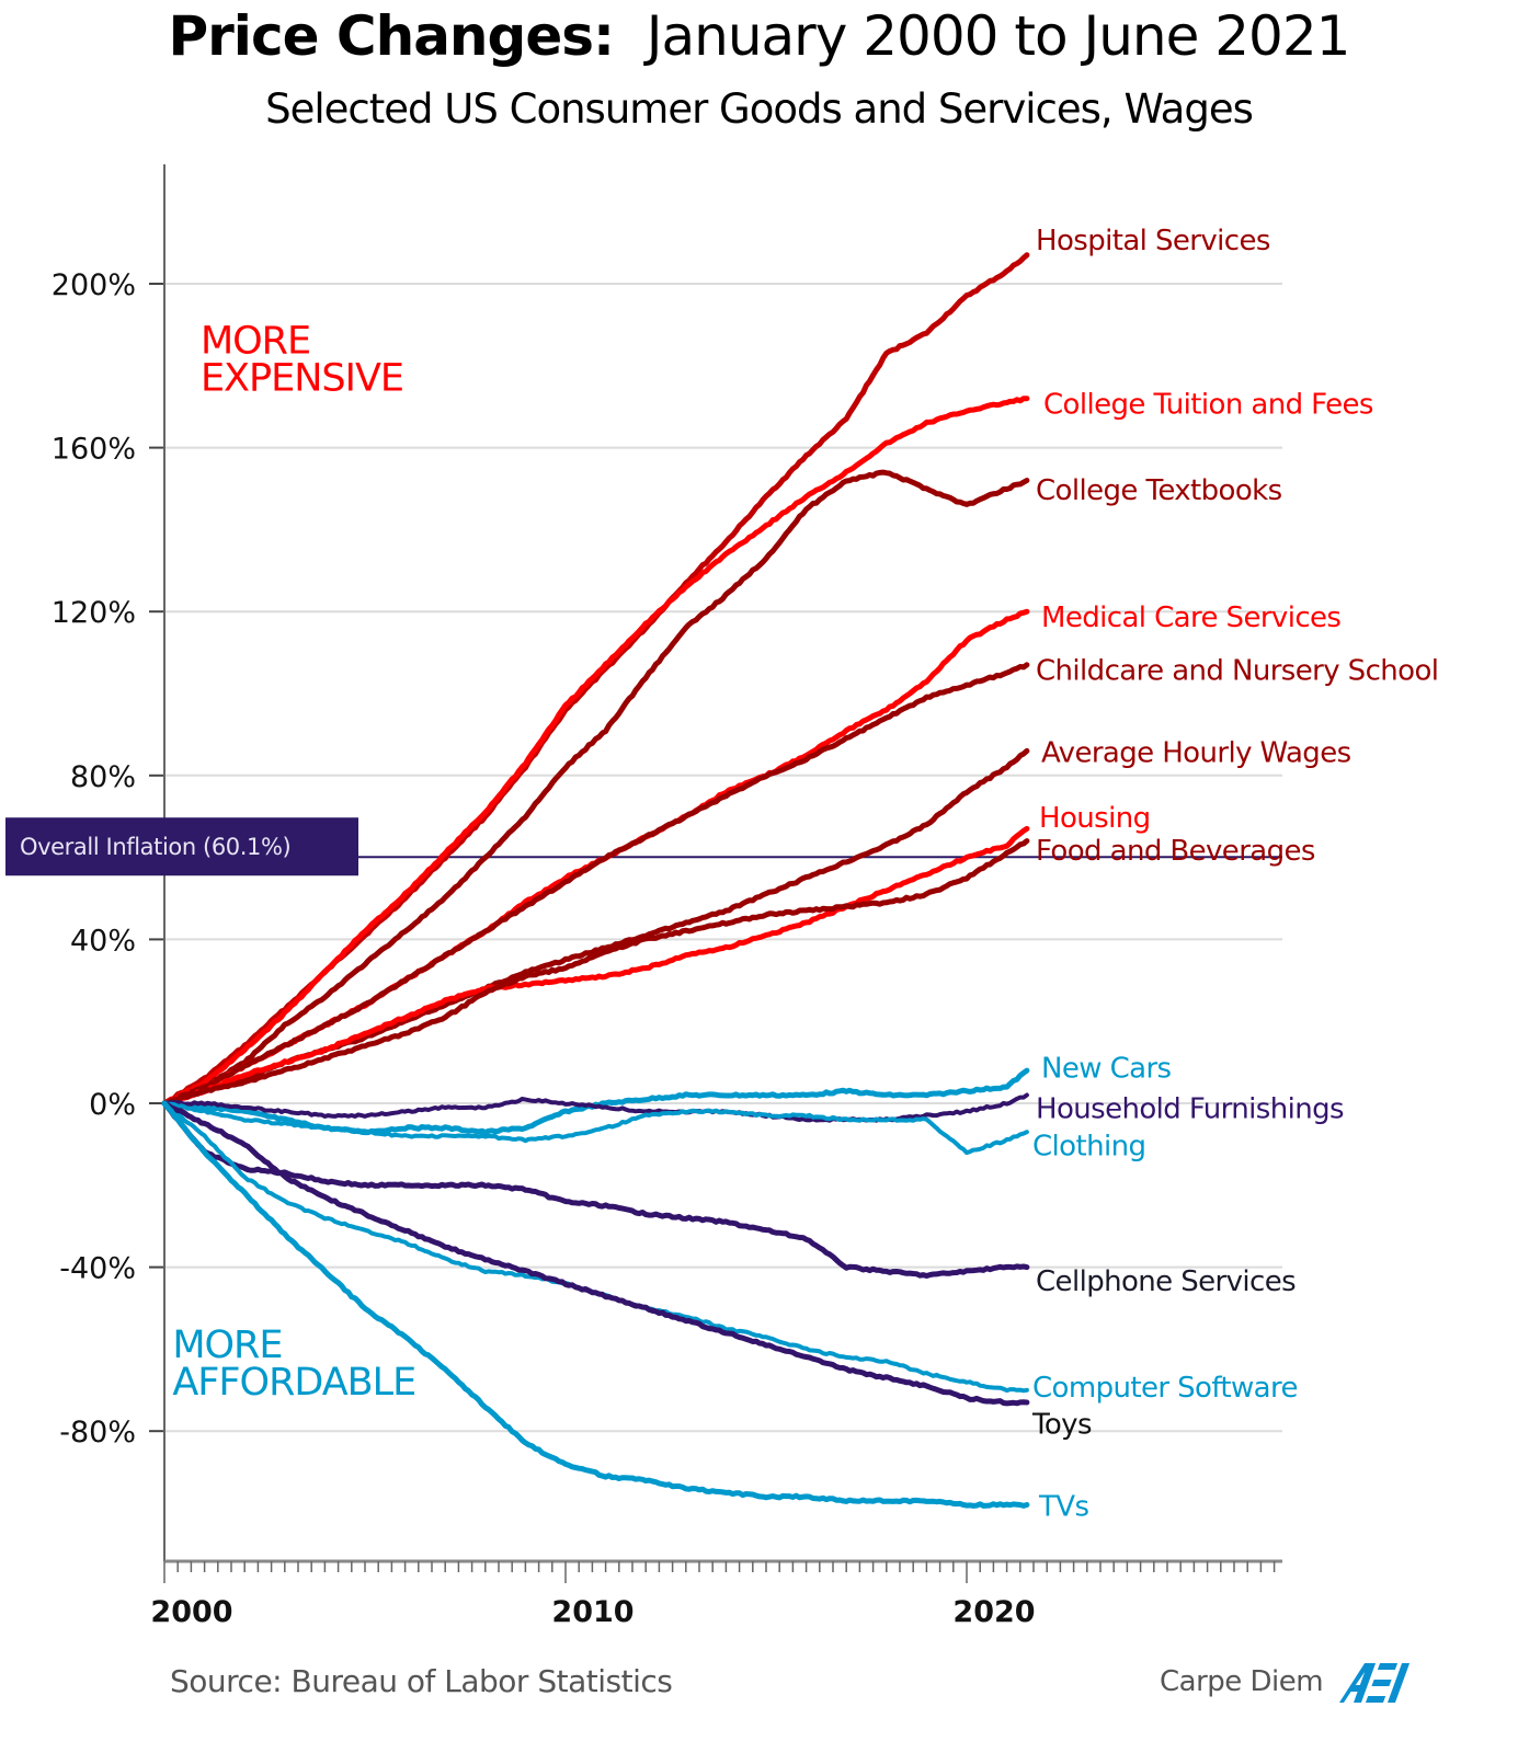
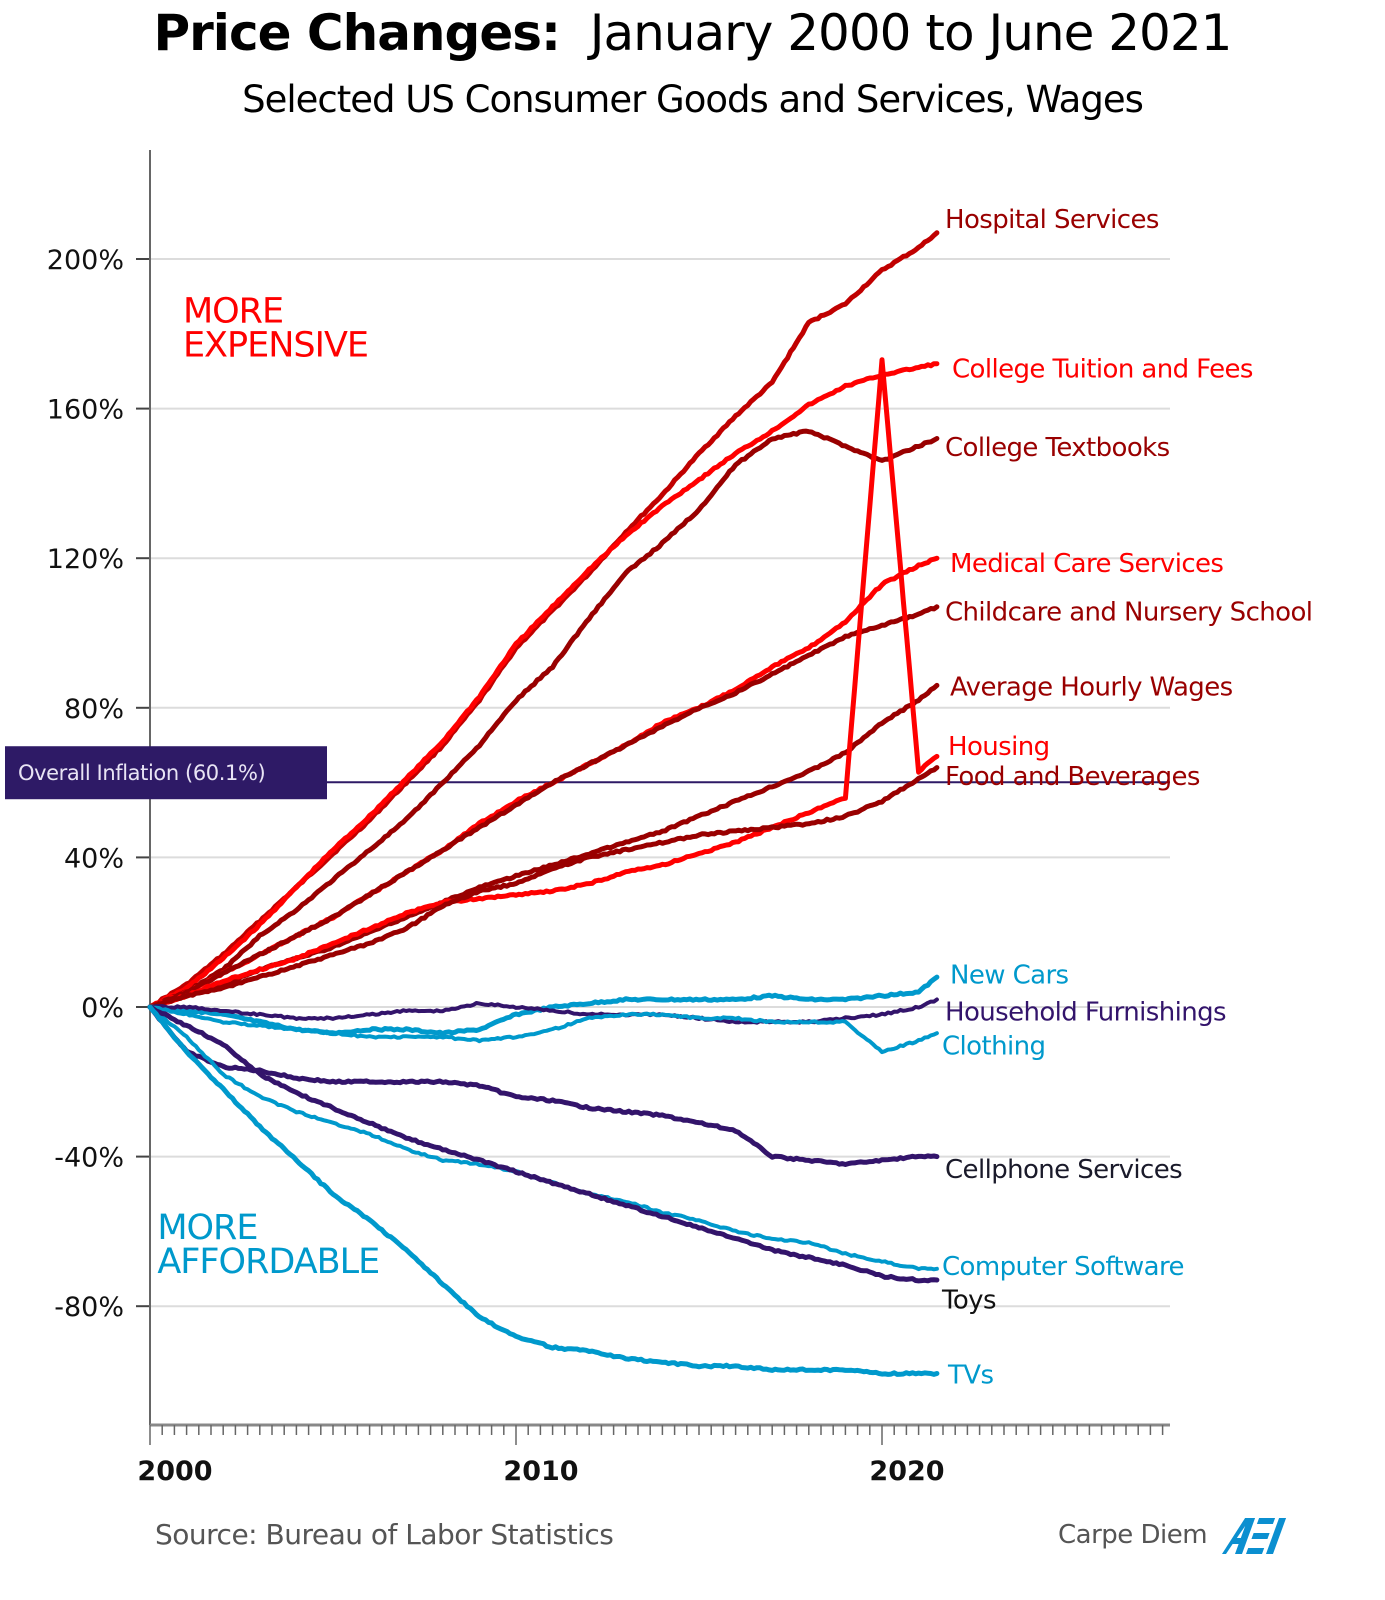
Housing/2020: 60% -> 173%
